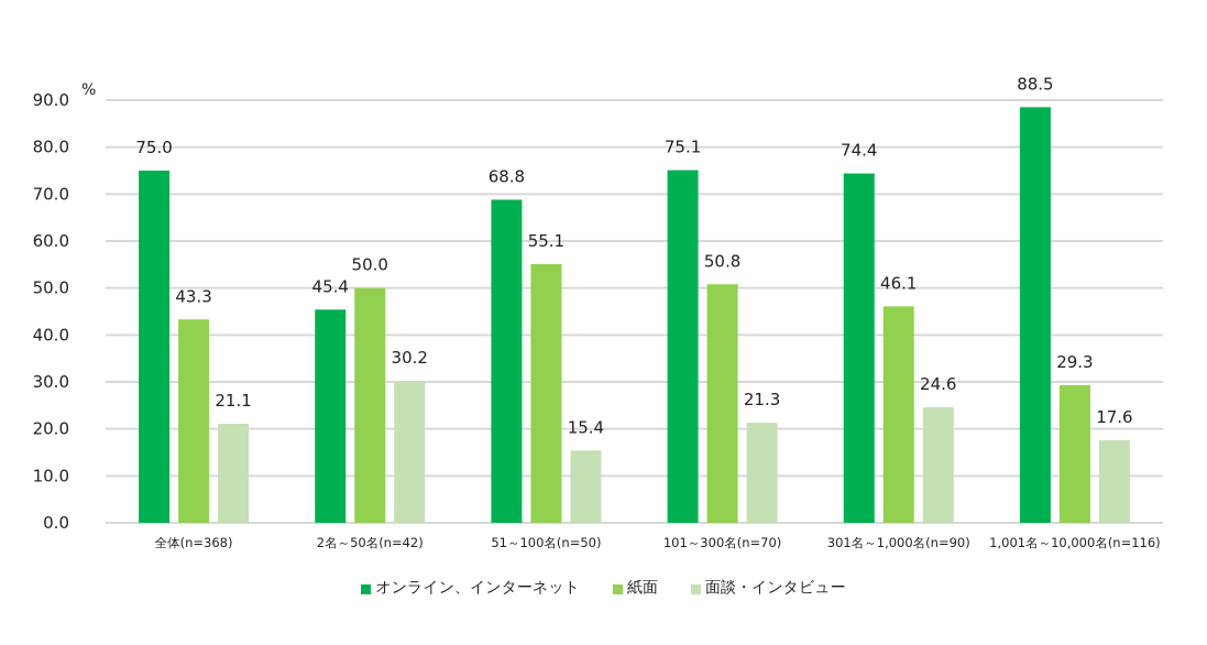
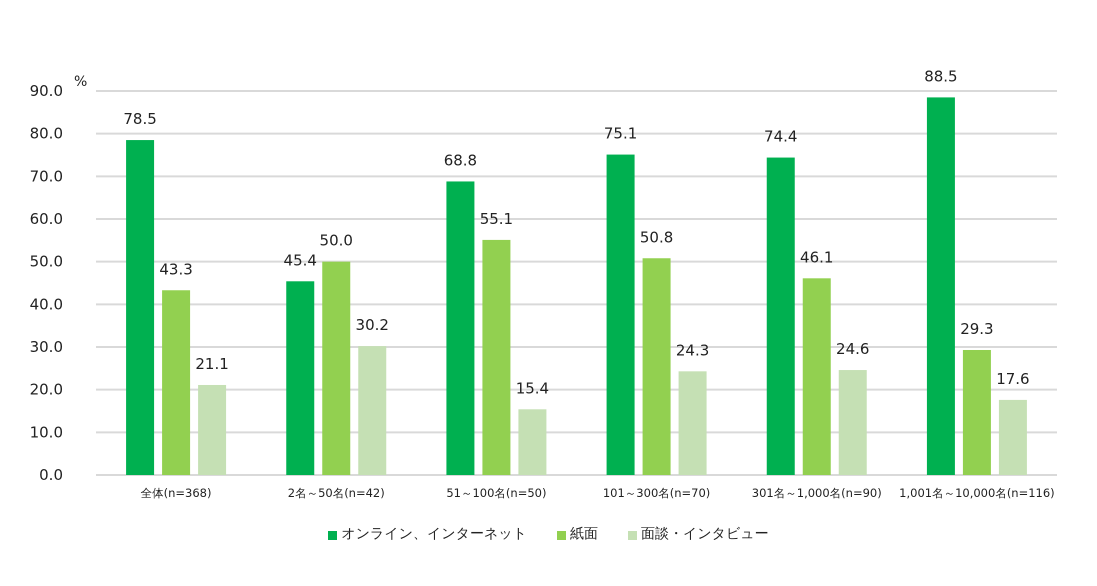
オンライン、インターネット/全体(n=368): 75.0 -> 78.5
面談・インタビュー/101～300名(n=70): 21.3 -> 24.3
